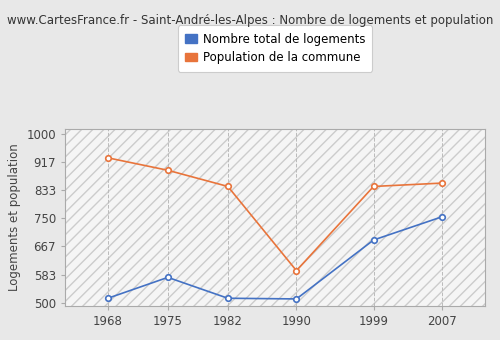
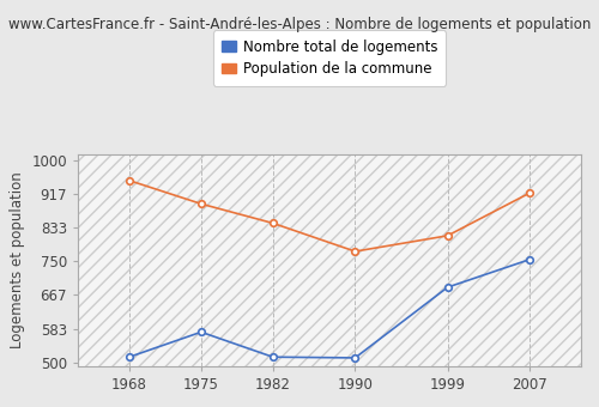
Population de la commune/1968: 930 -> 951
Population de la commune/1990: 595 -> 775
Population de la commune/1999: 845 -> 814
Population de la commune/2007: 855 -> 920
